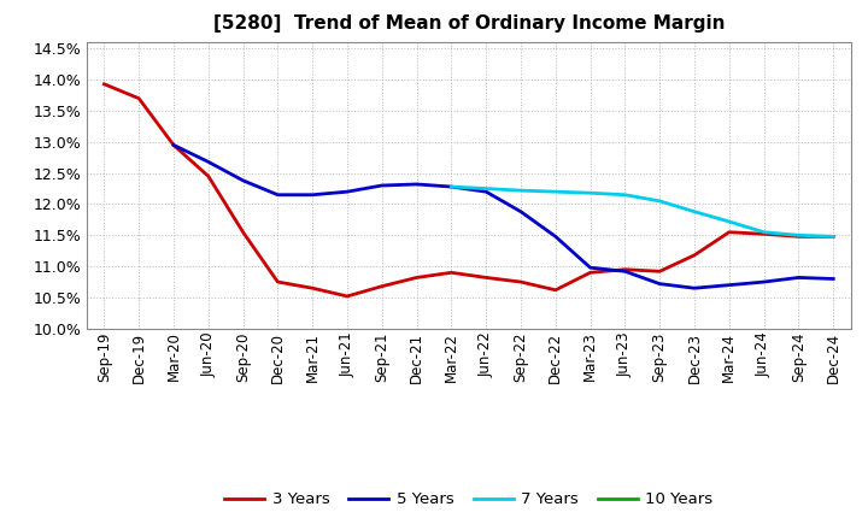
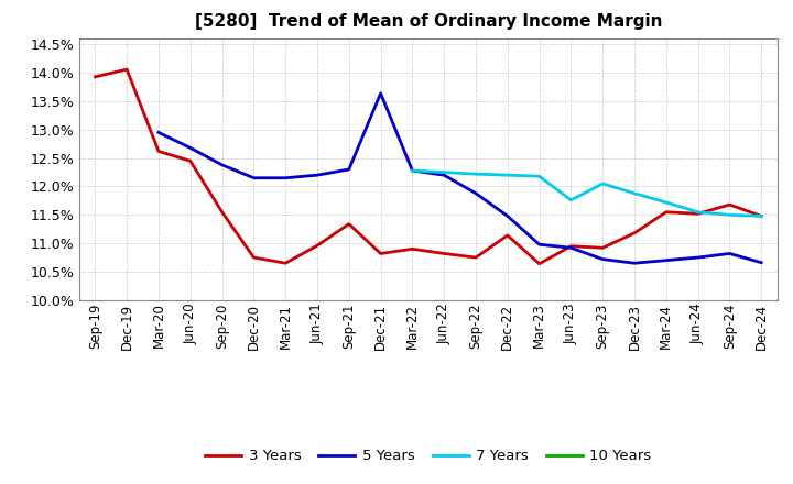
3 Years/Dec-19: 13.70% -> 14.06%
3 Years/Mar-20: 12.95% -> 12.62%
3 Years/Jun-21: 10.52% -> 10.96%
3 Years/Sep-21: 10.68% -> 11.34%
5 Years/Dec-21: 12.32% -> 13.64%
3 Years/Dec-22: 10.62% -> 11.14%
3 Years/Mar-23: 10.90% -> 10.64%
7 Years/Jun-23: 12.15% -> 11.76%
3 Years/Sep-24: 11.48% -> 11.68%
5 Years/Dec-24: 10.80% -> 10.66%
